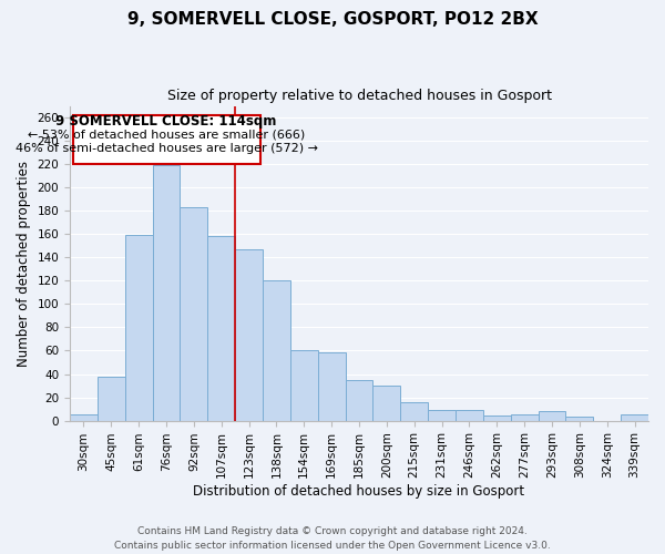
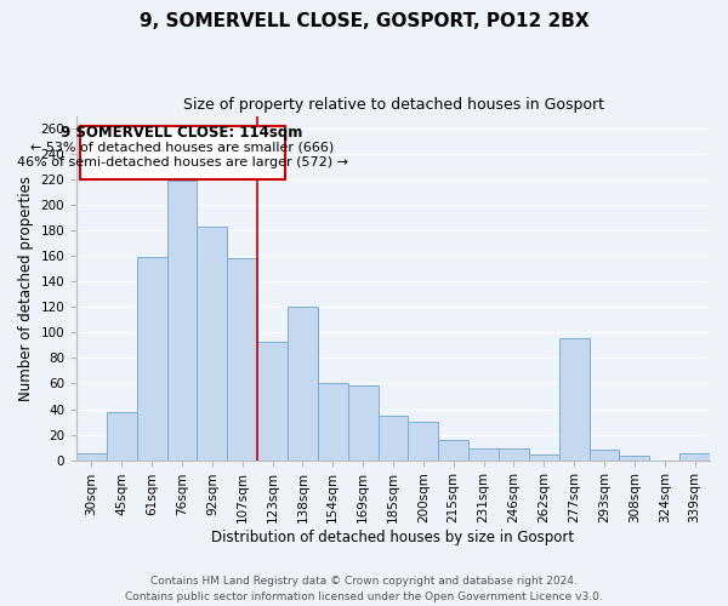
123sqm: 147 -> 93
277sqm: 5 -> 96
